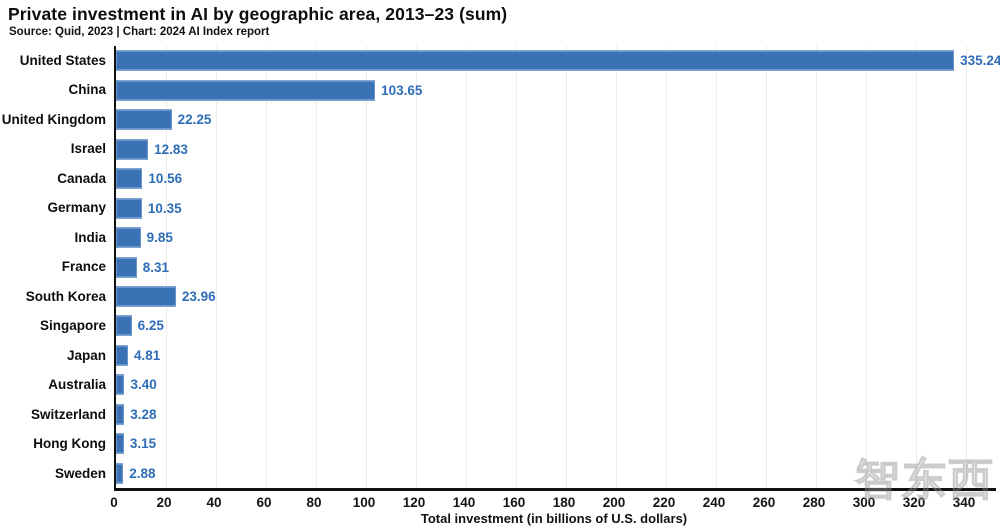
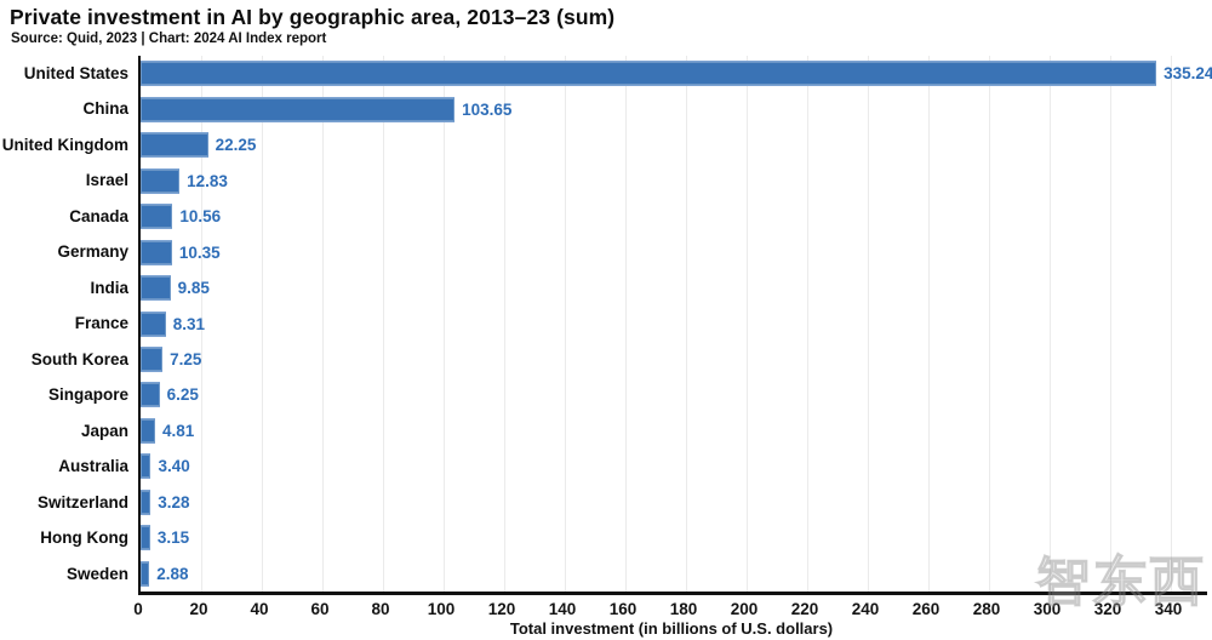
South Korea: 23.96 -> 7.25
